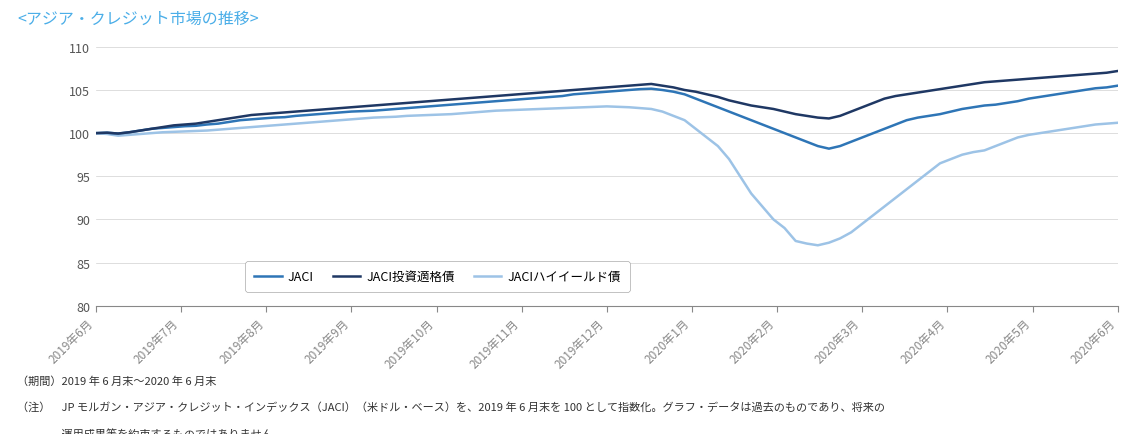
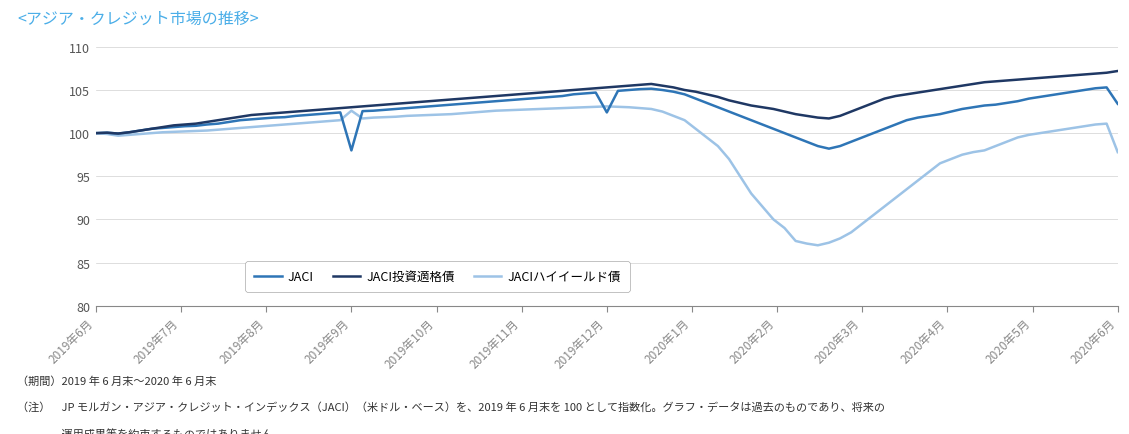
JACI/2019年9月: 102.5 -> 98.0
JACIハイイールド債/2019年9月: 101.6 -> 102.6
JACI/2019年12月: 104.8 -> 102.4
JACI/2020年6月: 105.5 -> 103.4
JACIハイイールド債/2020年6月: 101.2 -> 97.8
